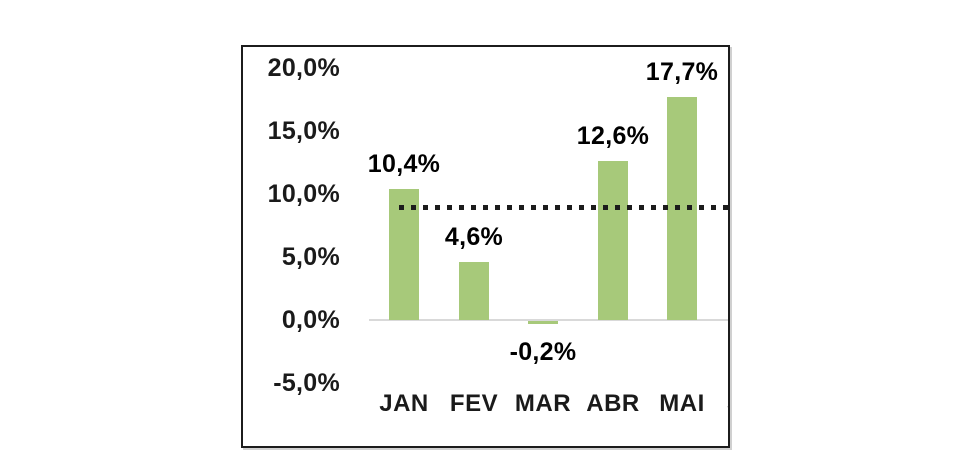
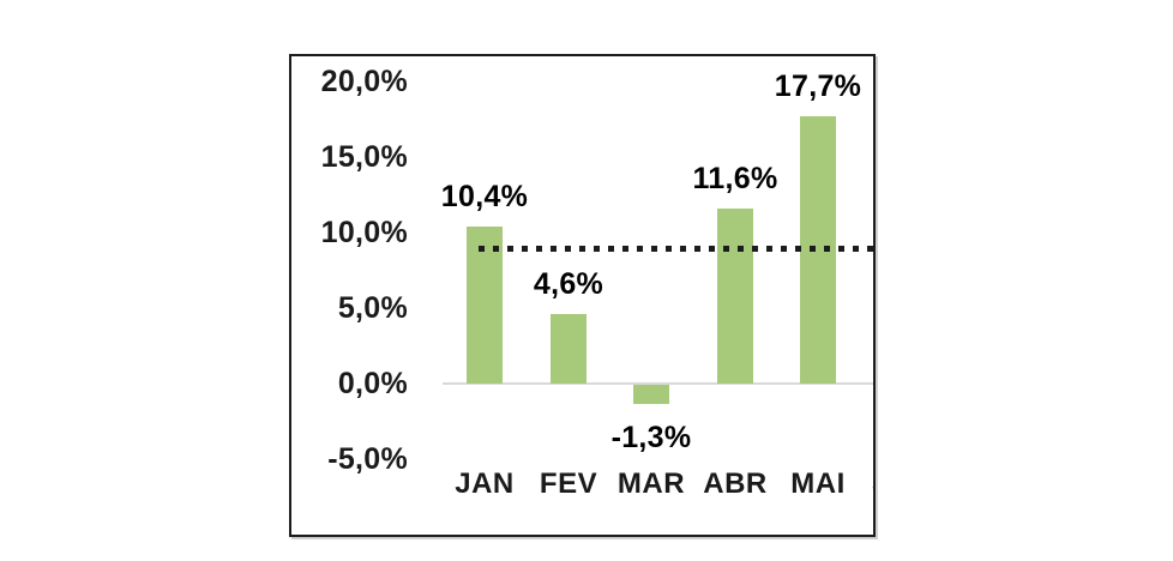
MAR: -0,2% -> -1,3%
ABR: 12,6% -> 11,6%
